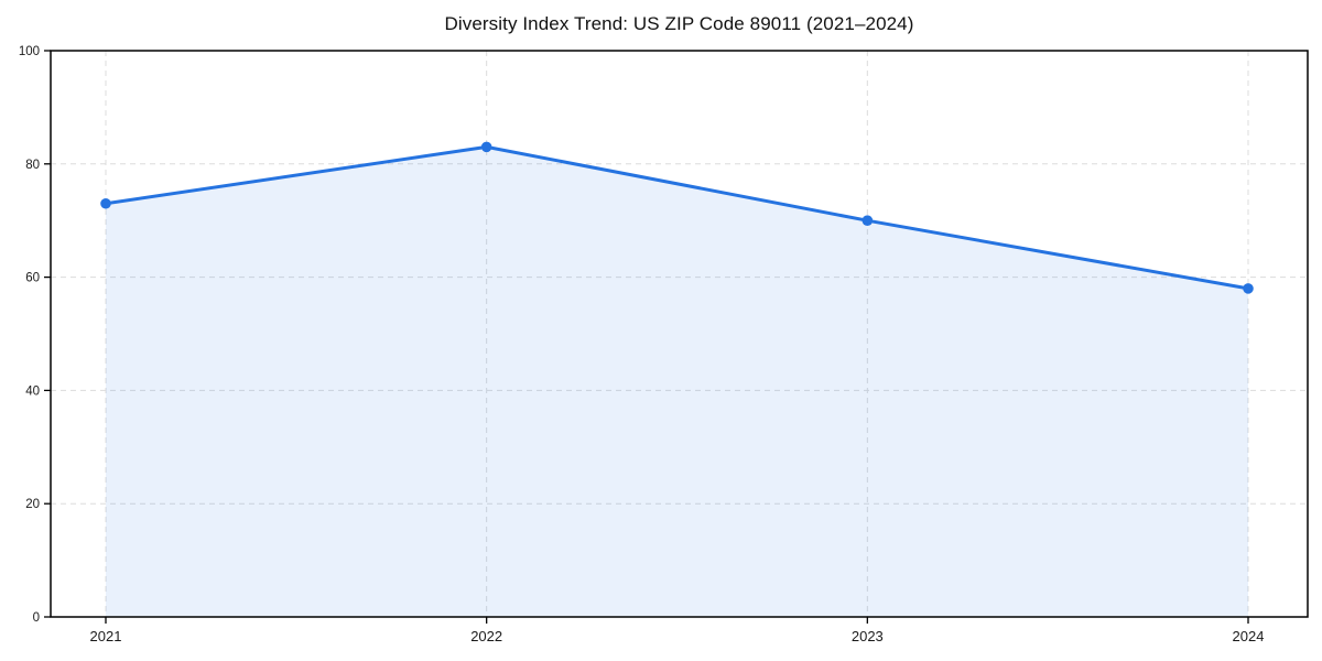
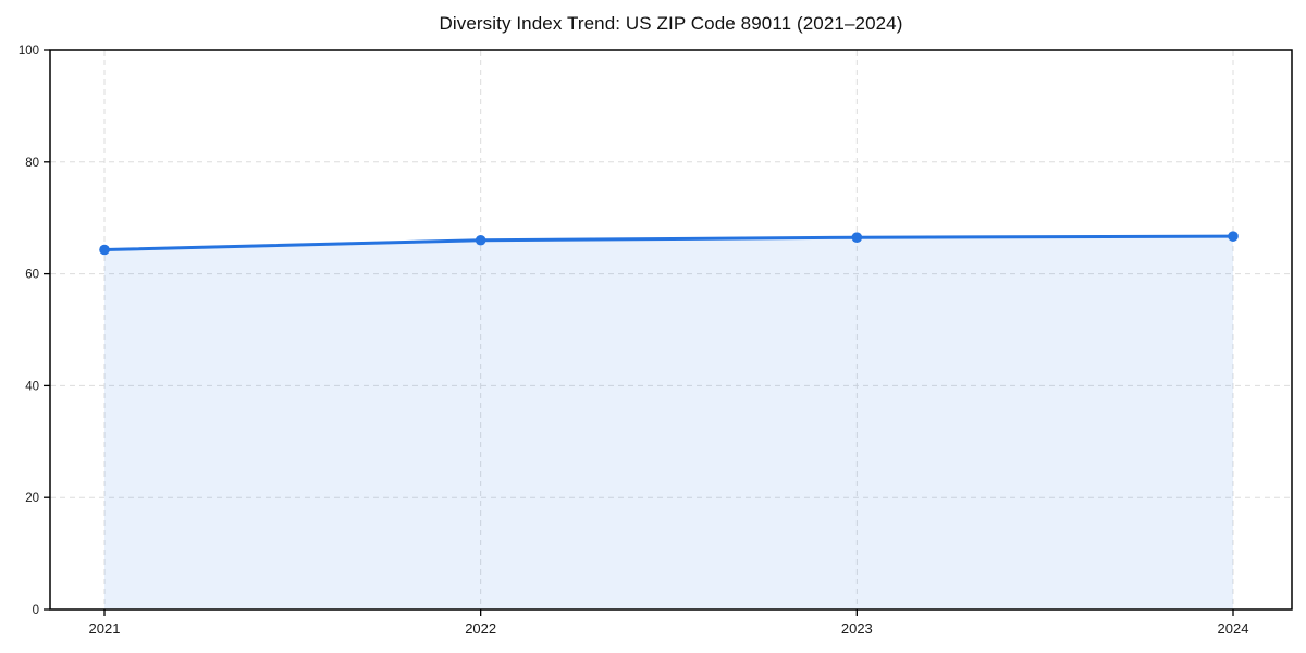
2021: 73 -> 64
2022: 83 -> 66
2023: 70 -> 66
2024: 58 -> 67
